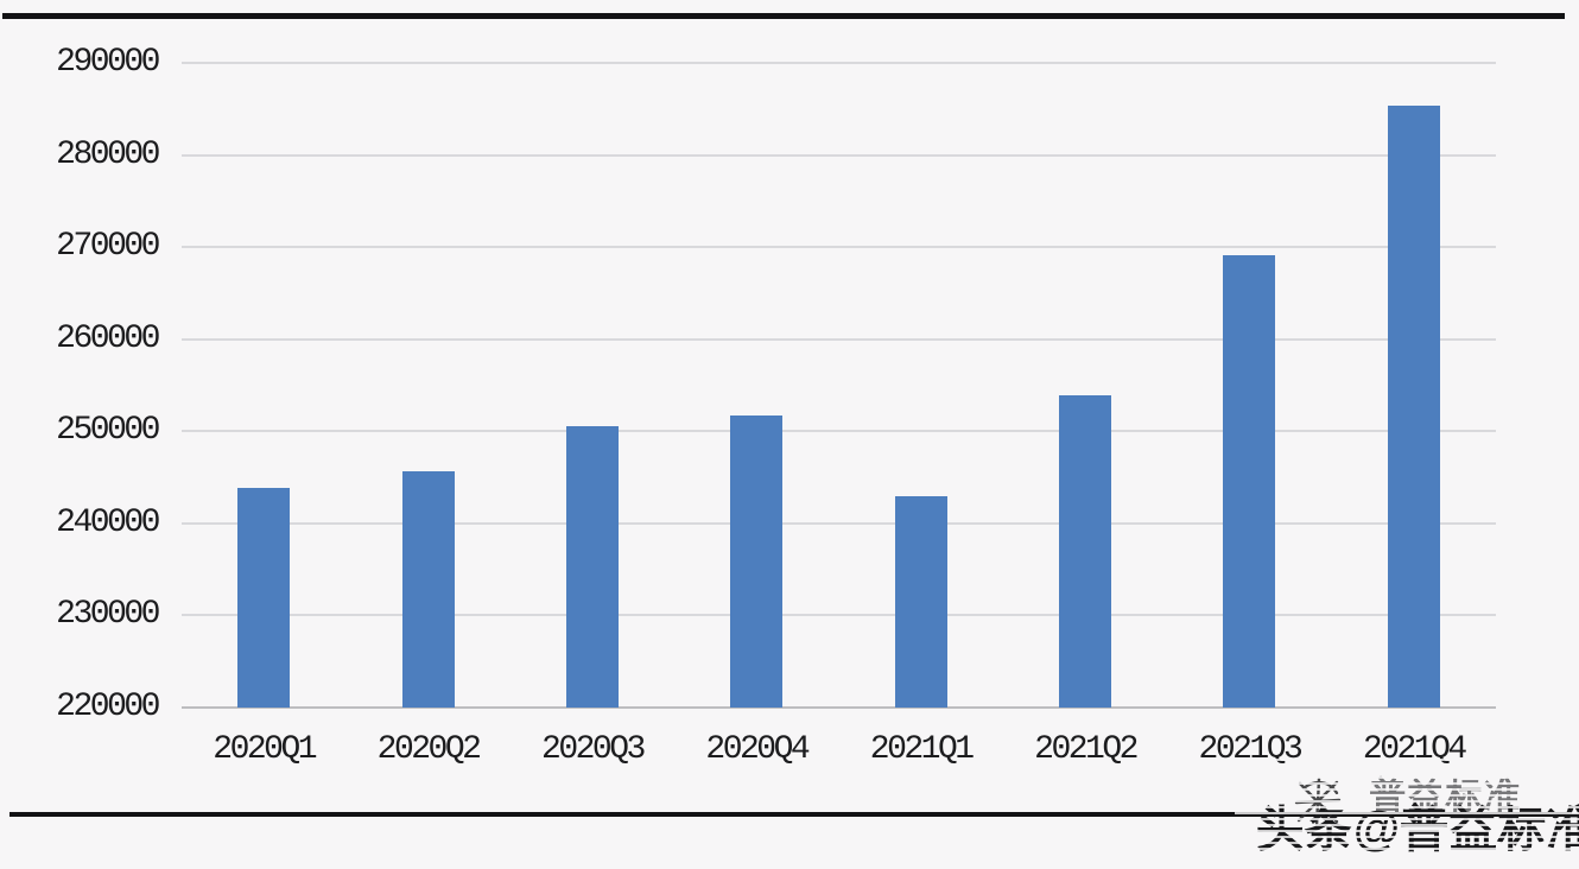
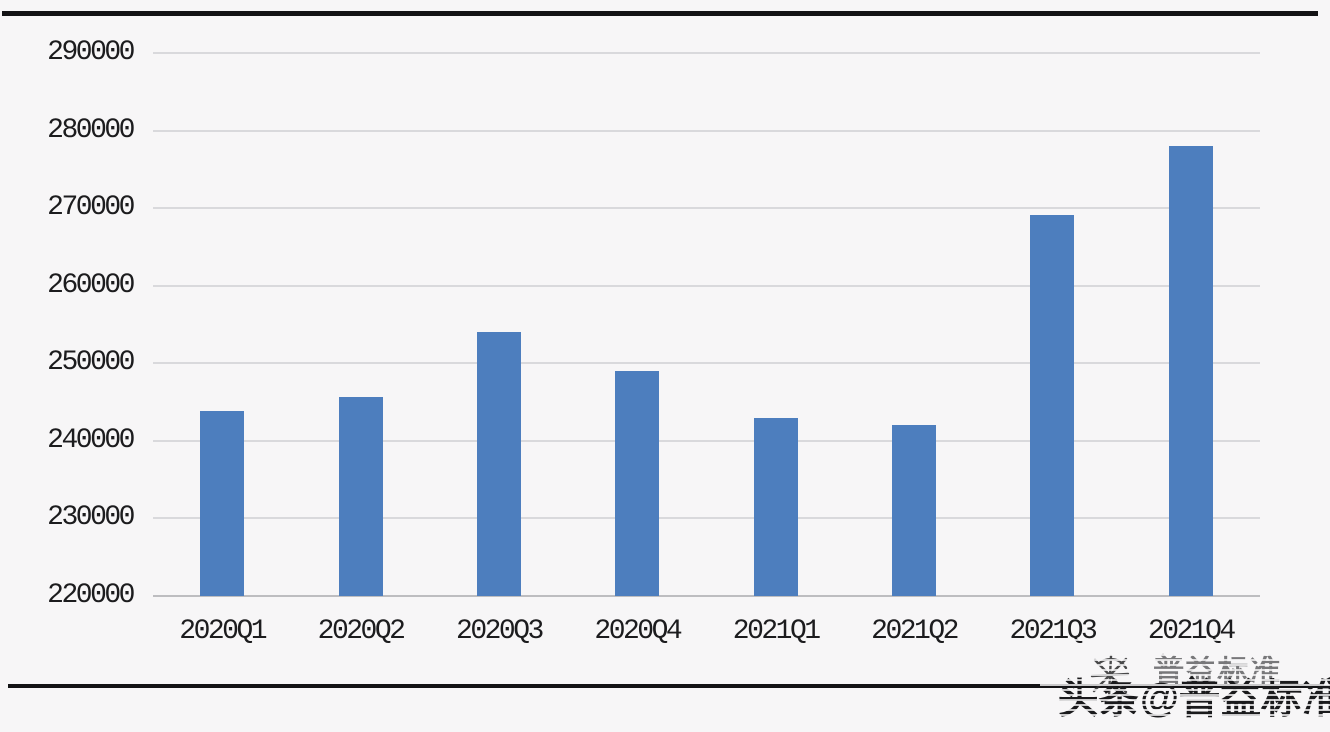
2020Q3: 251000 -> 254000
2020Q4: 252000 -> 249000
2021Q2: 254000 -> 242000
2021Q4: 285000 -> 278000
